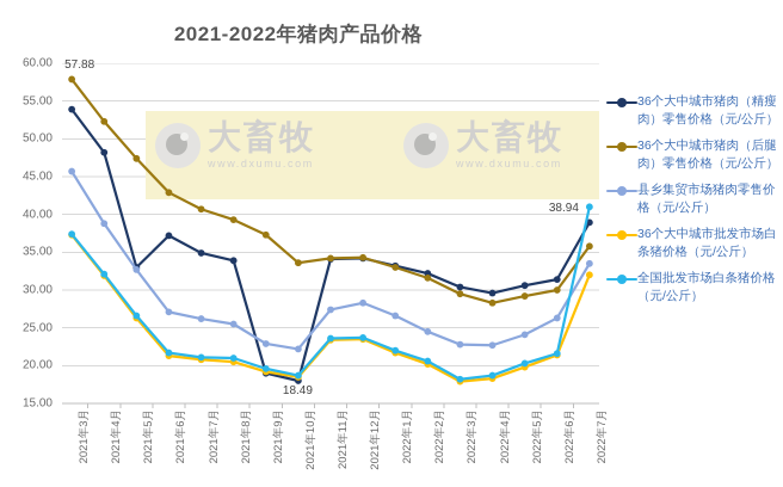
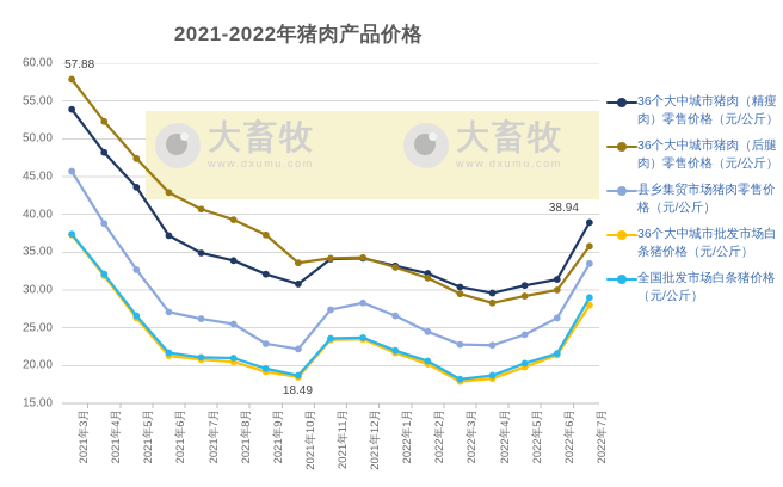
36个大中城市猪肉（精瘦肉）零售价格（元/公斤）/2021年5月: 33 -> 44
36个大中城市猪肉（精瘦肉）零售价格（元/公斤）/2021年9月: 19 -> 32
36个大中城市猪肉（精瘦肉）零售价格（元/公斤）/2021年10月: 18 -> 31
36个大中城市批发市场白条猪价格（元/公斤）/2022年7月: 32 -> 28
全国批发市场白条猪价格（元/公斤）/2022年7月: 41 -> 29
